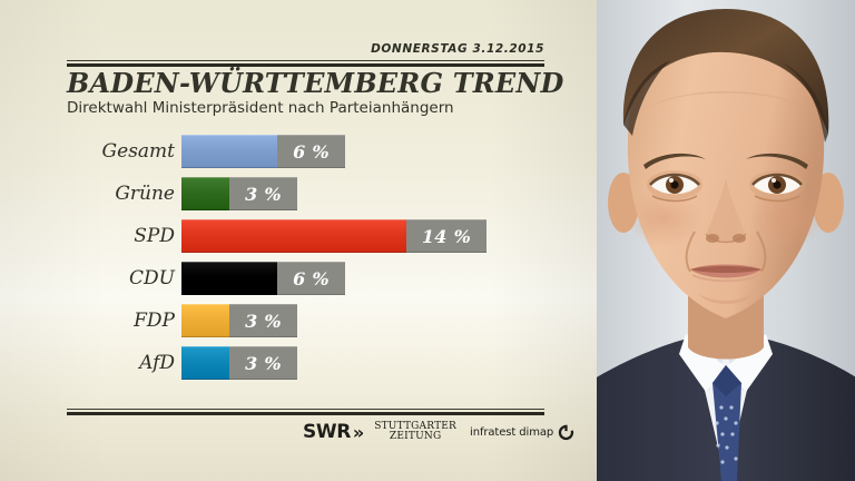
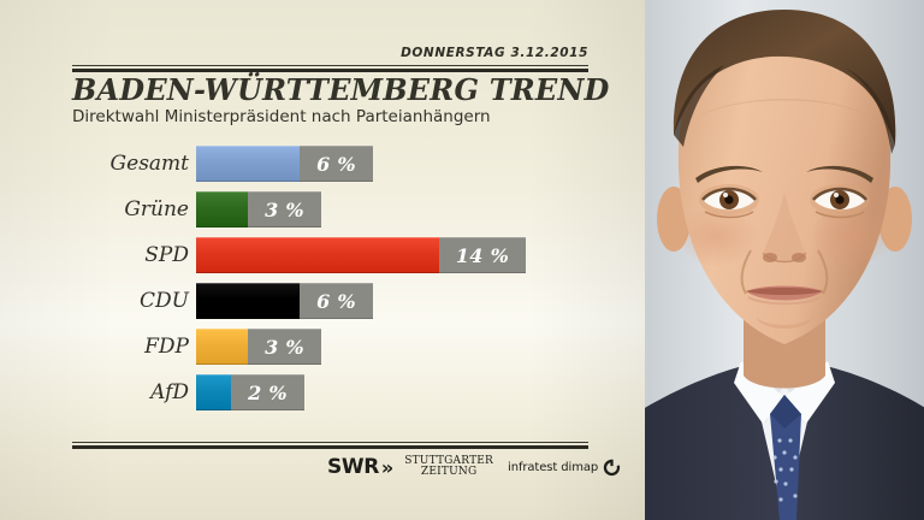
AfD: 3 -> 2
